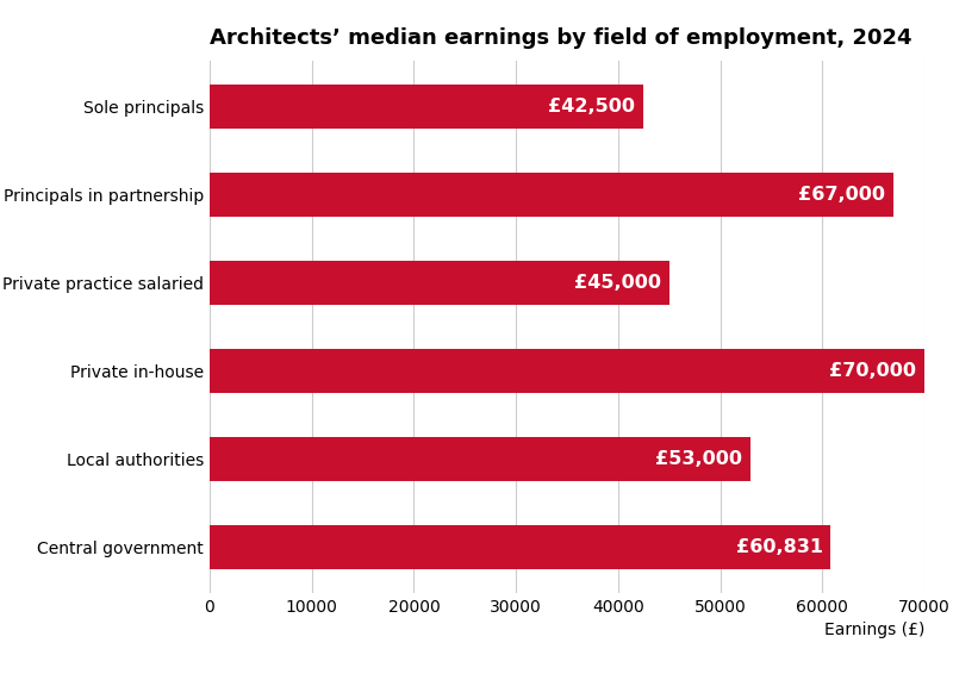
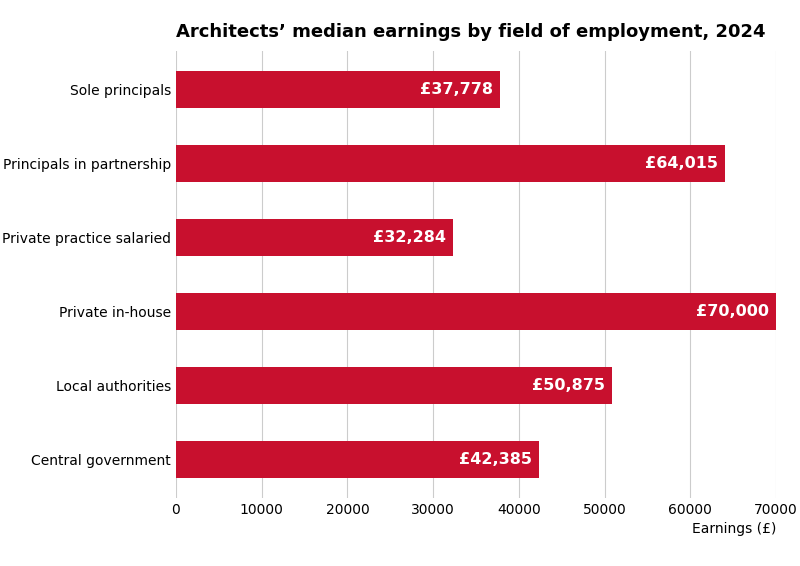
Sole principals: £42,500 -> £37,778
Principals in partnership: £67,000 -> £64,015
Private practice salaried: £45,000 -> £32,284
Local authorities: £53,000 -> £50,875
Central government: £60,831 -> £42,385
